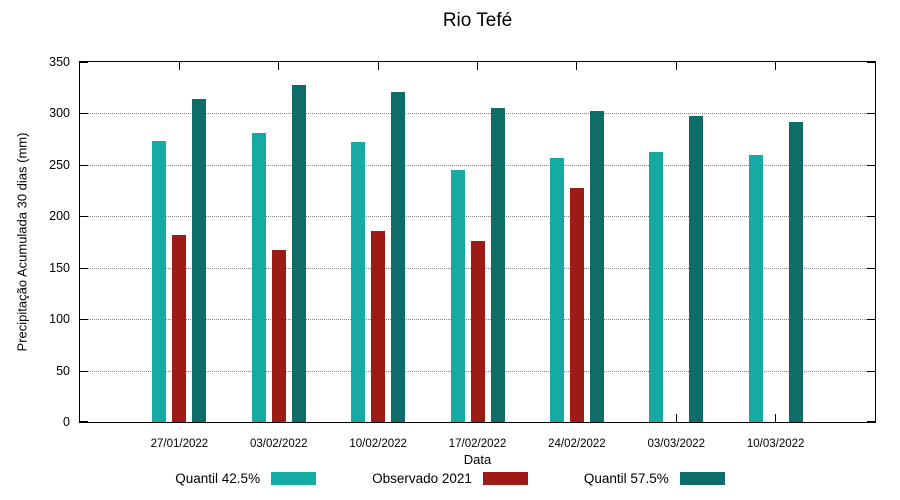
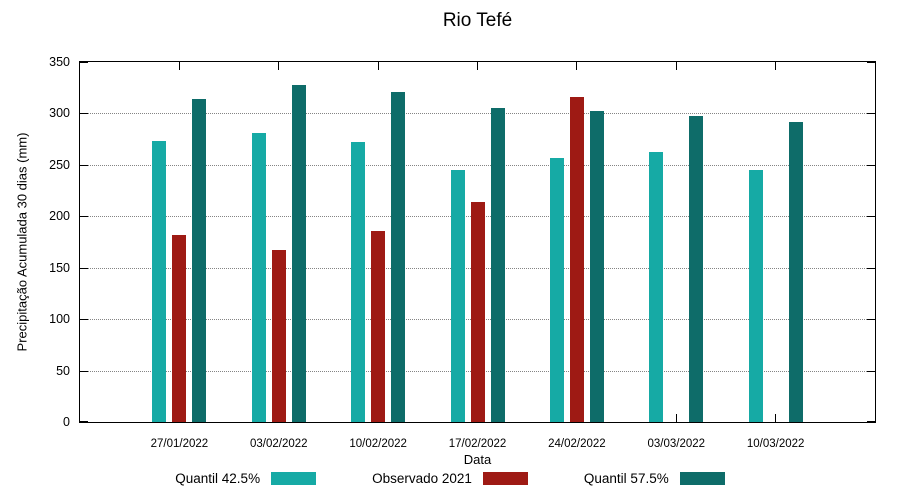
Observado 2021/17/02/2022: 176 -> 214
Observado 2021/24/02/2022: 228 -> 316
Quantil 42.5%/10/03/2022: 260 -> 245
